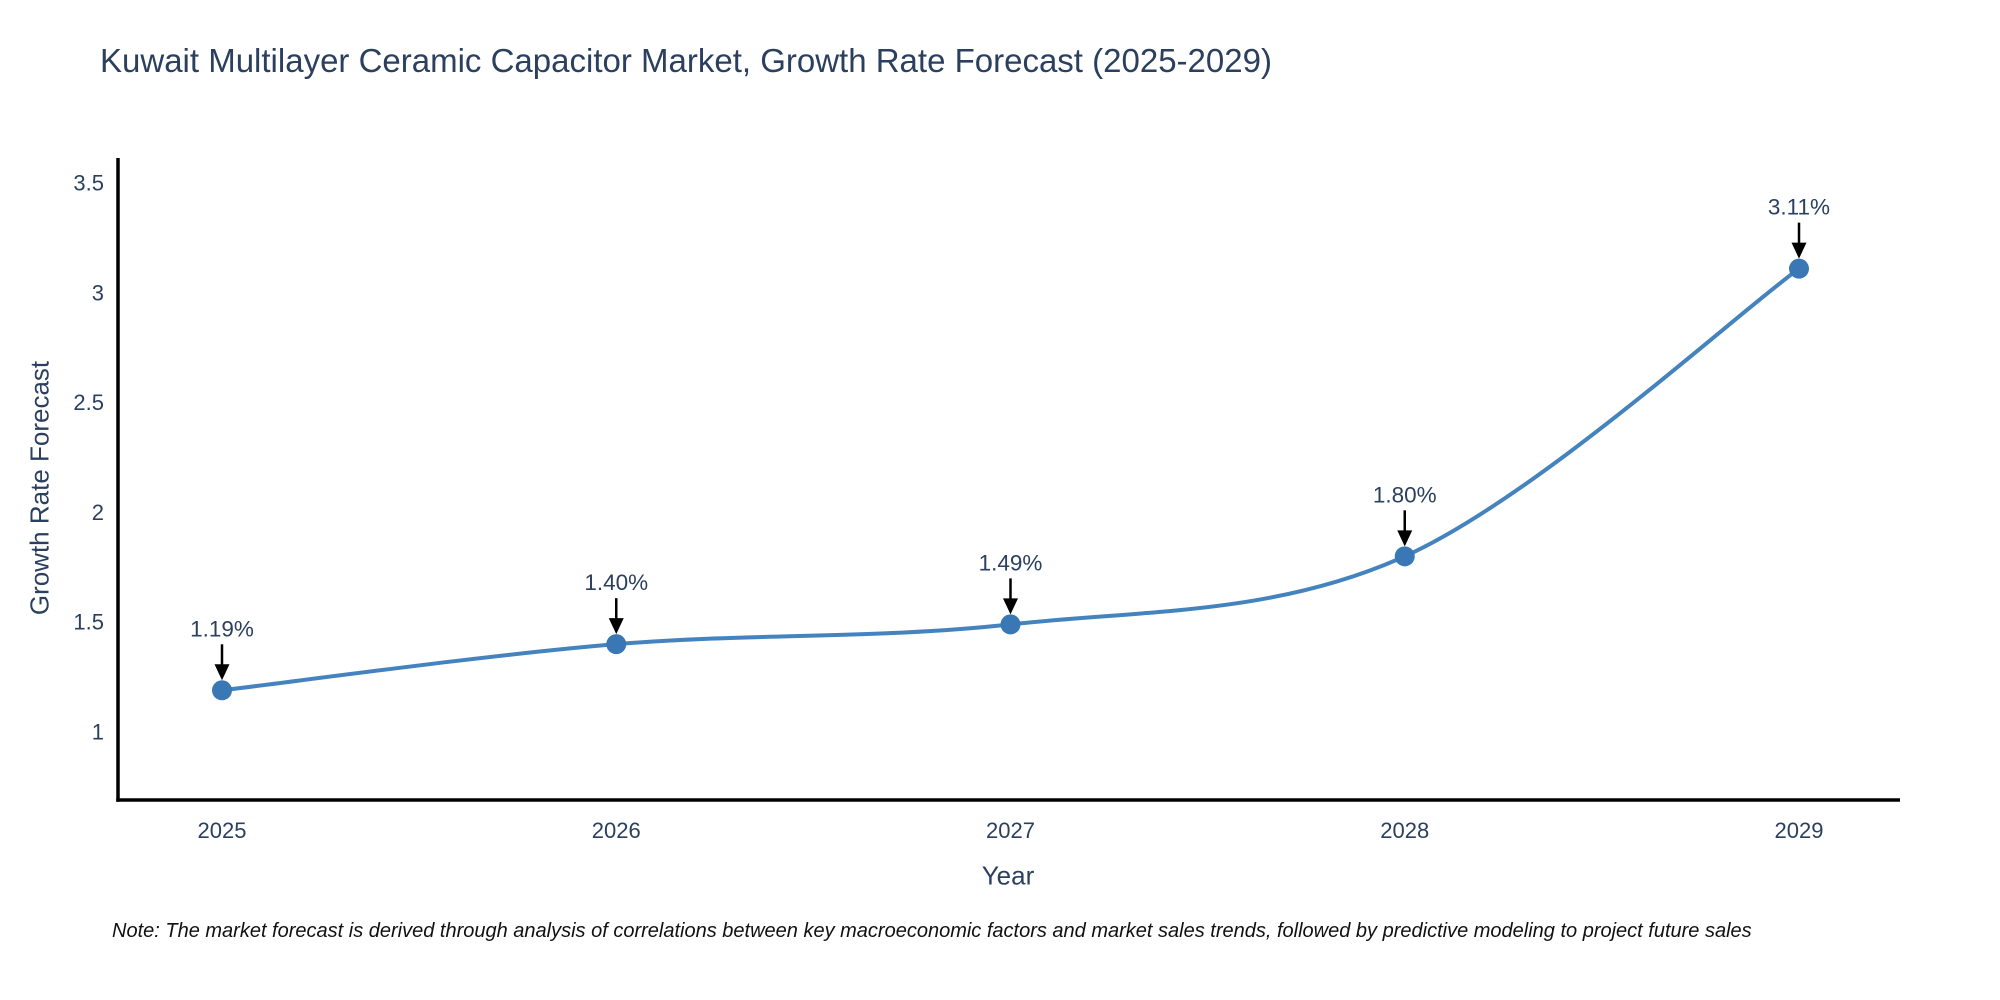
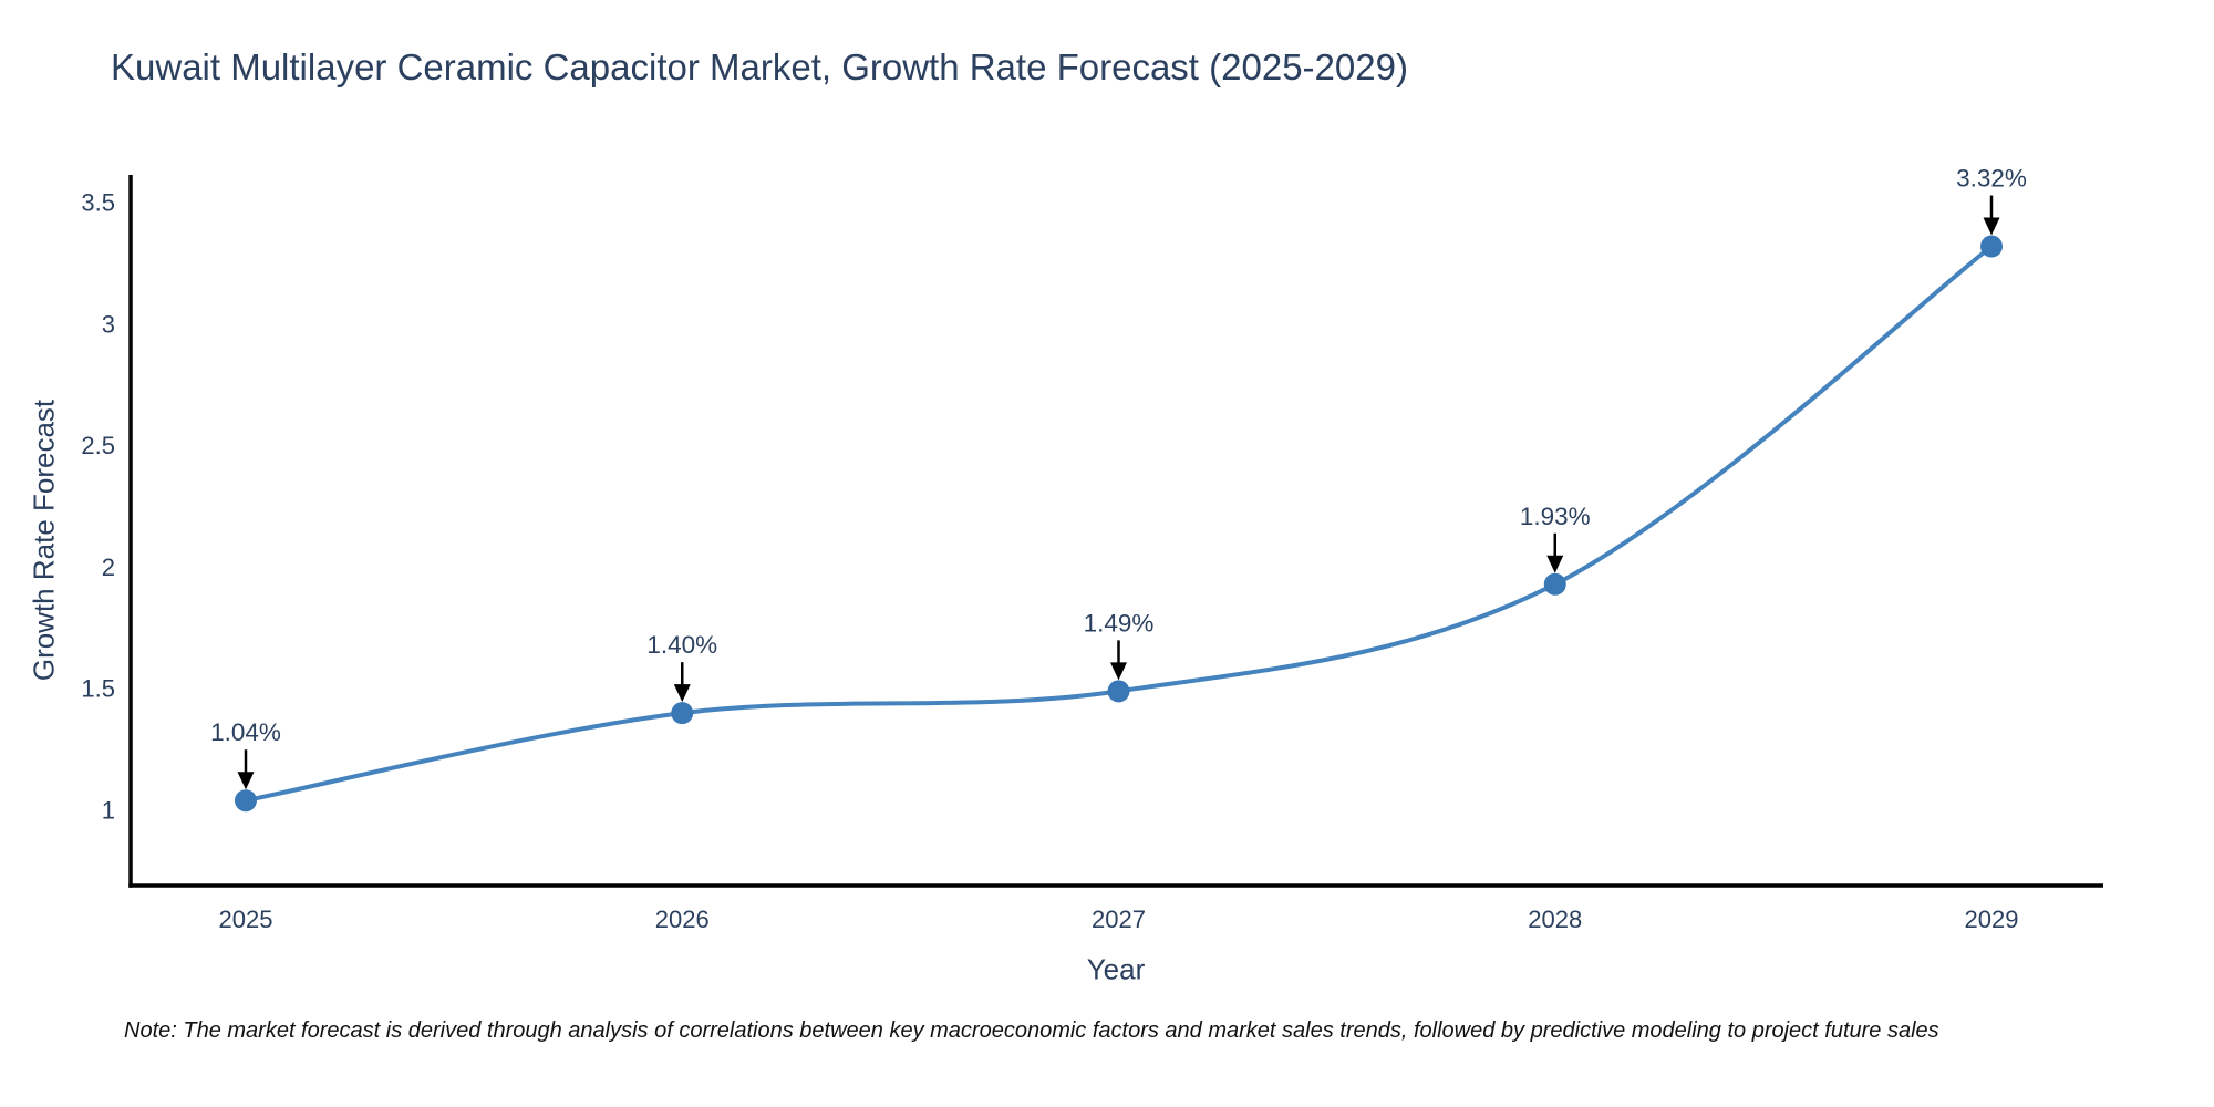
2025: 1.19% -> 1.04%
2028: 1.80% -> 1.93%
2029: 3.11% -> 3.32%
